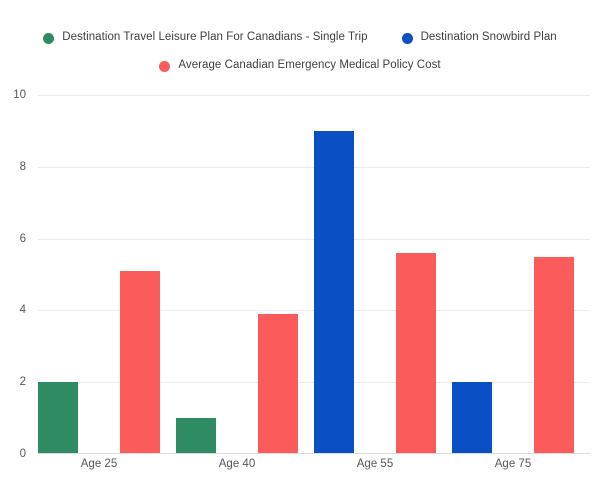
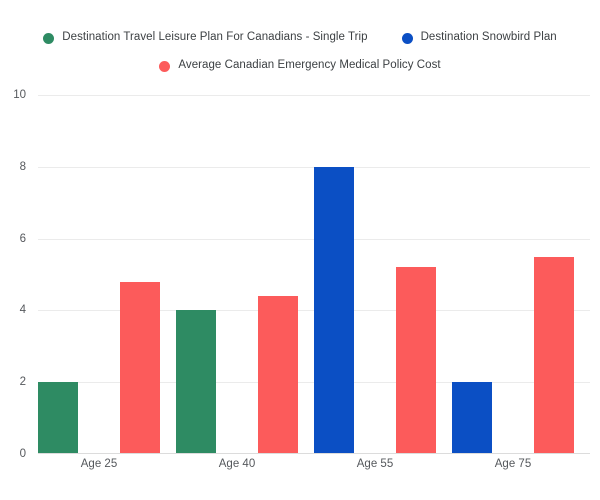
Average Canadian Emergency Medical Policy Cost/Age 25: 5.1 -> 4.8
Destination Travel Leisure Plan For Canadians - Single Trip/Age 40: 1 -> 4
Average Canadian Emergency Medical Policy Cost/Age 40: 3.9 -> 4.4
Destination Snowbird Plan/Age 55: 9 -> 8
Average Canadian Emergency Medical Policy Cost/Age 55: 5.6 -> 5.2
